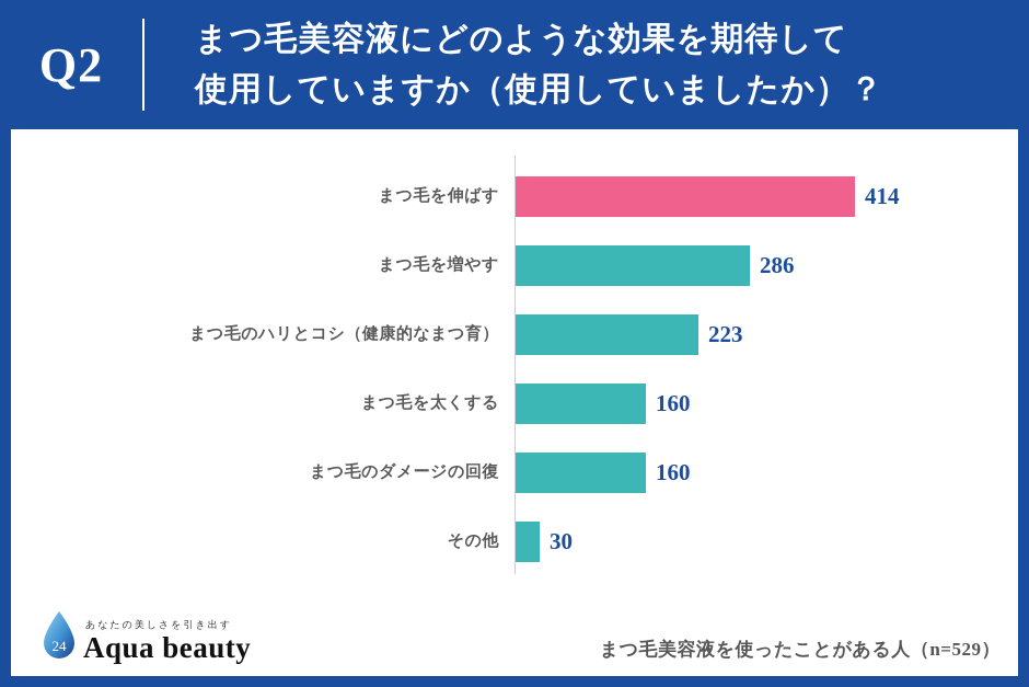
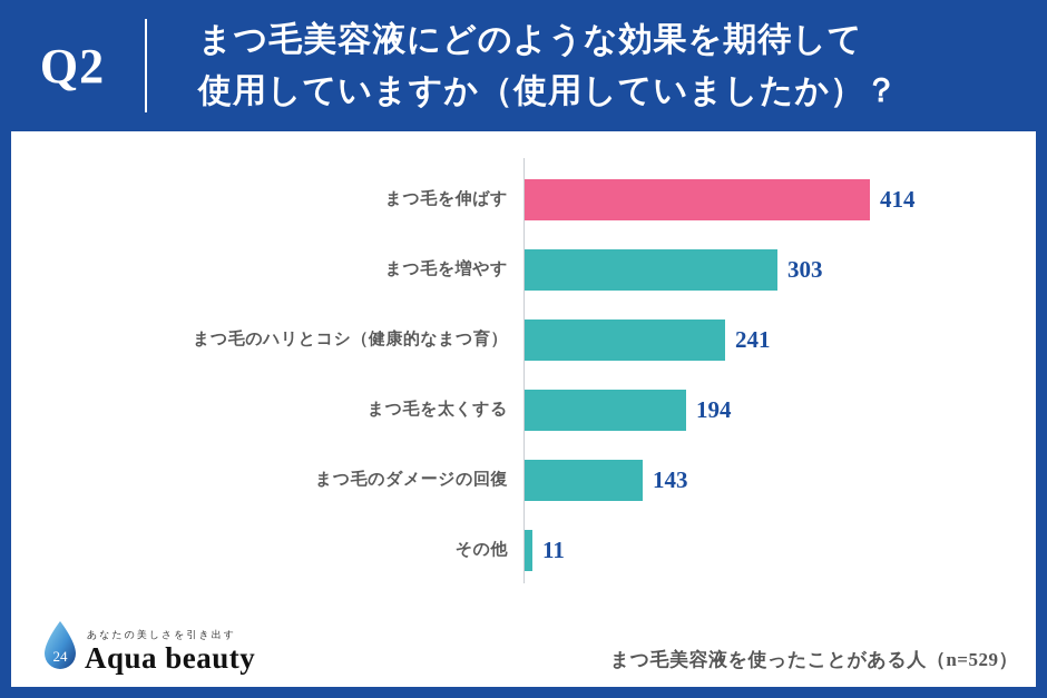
まつ毛を増やす: 286 -> 303
まつ毛のハリとコシ（健康的なまつ育）: 223 -> 241
まつ毛を太くする: 160 -> 194
まつ毛のダメージの回復: 160 -> 143
その他: 30 -> 11
